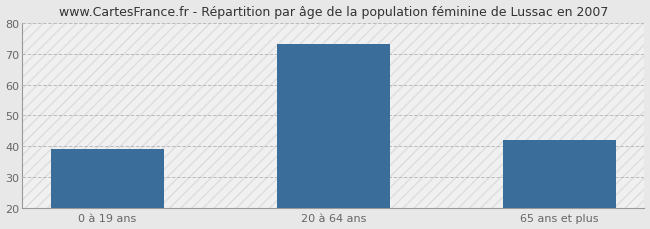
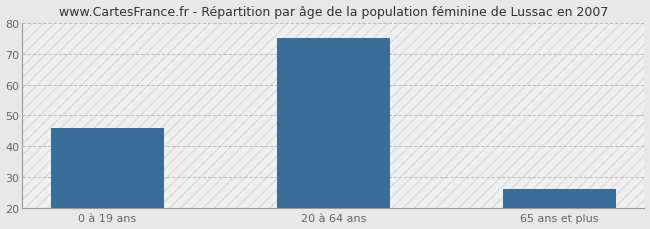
0 à 19 ans: 39 -> 46
20 à 64 ans: 73 -> 75
65 ans et plus: 42 -> 26
